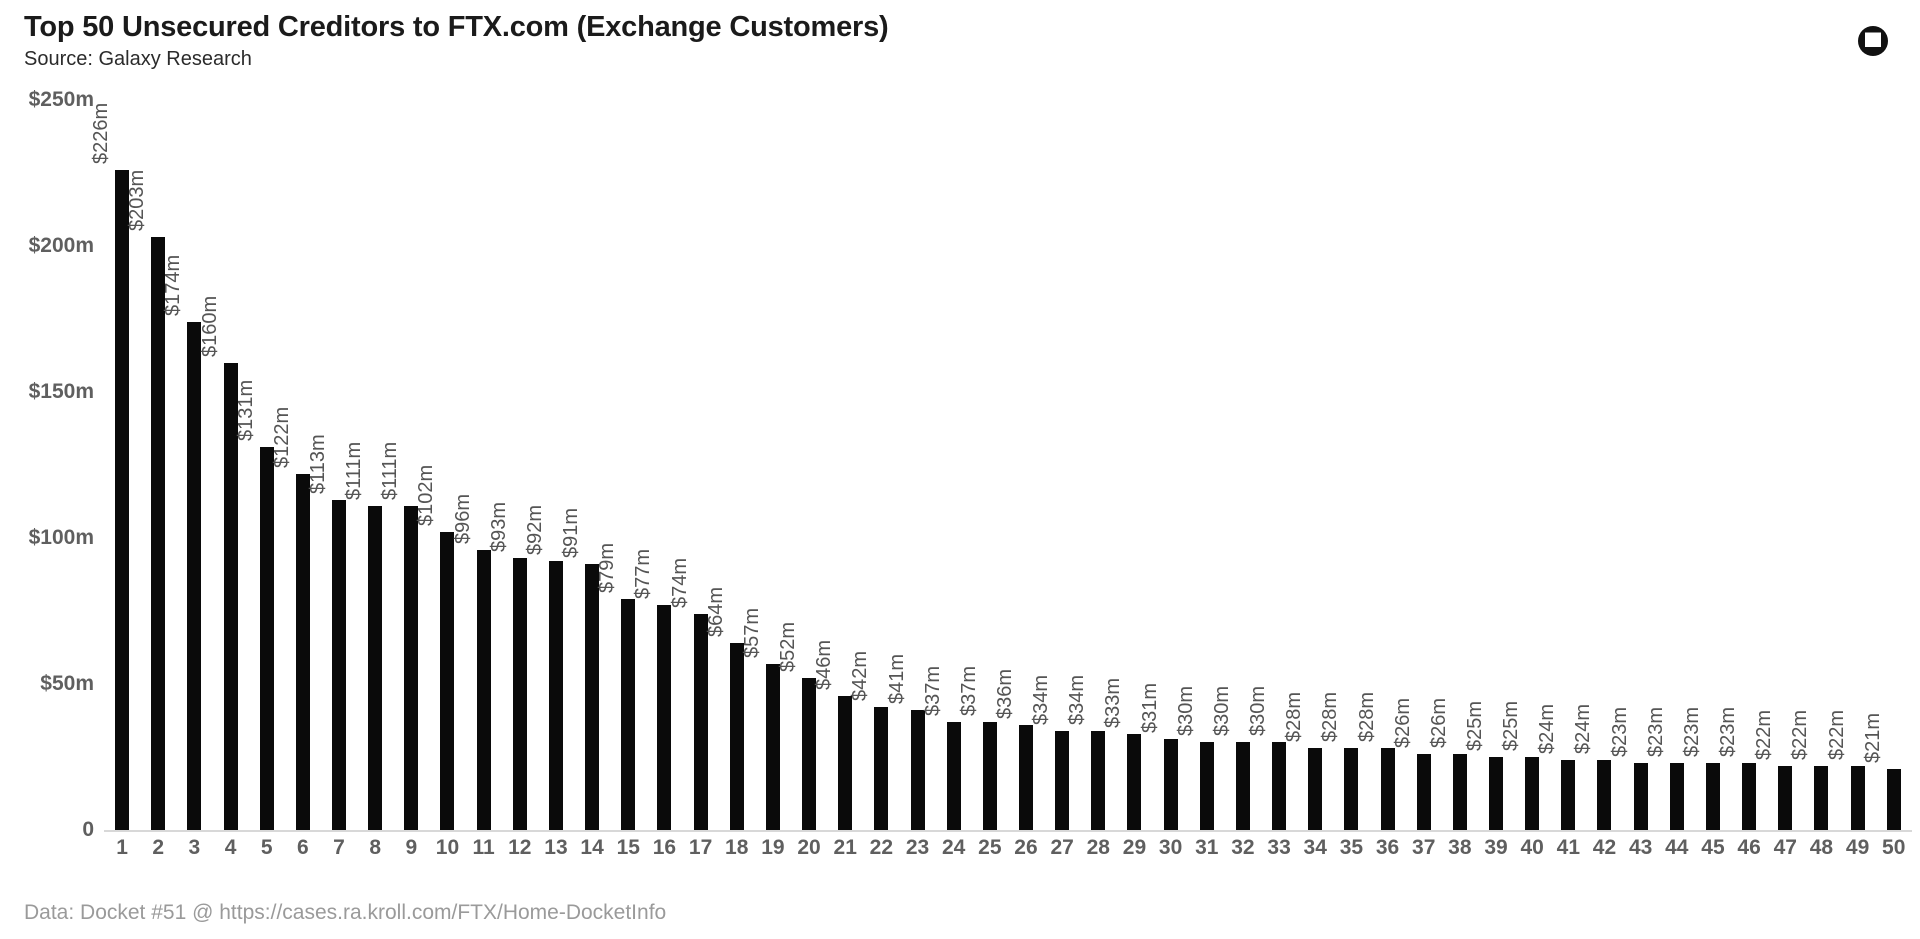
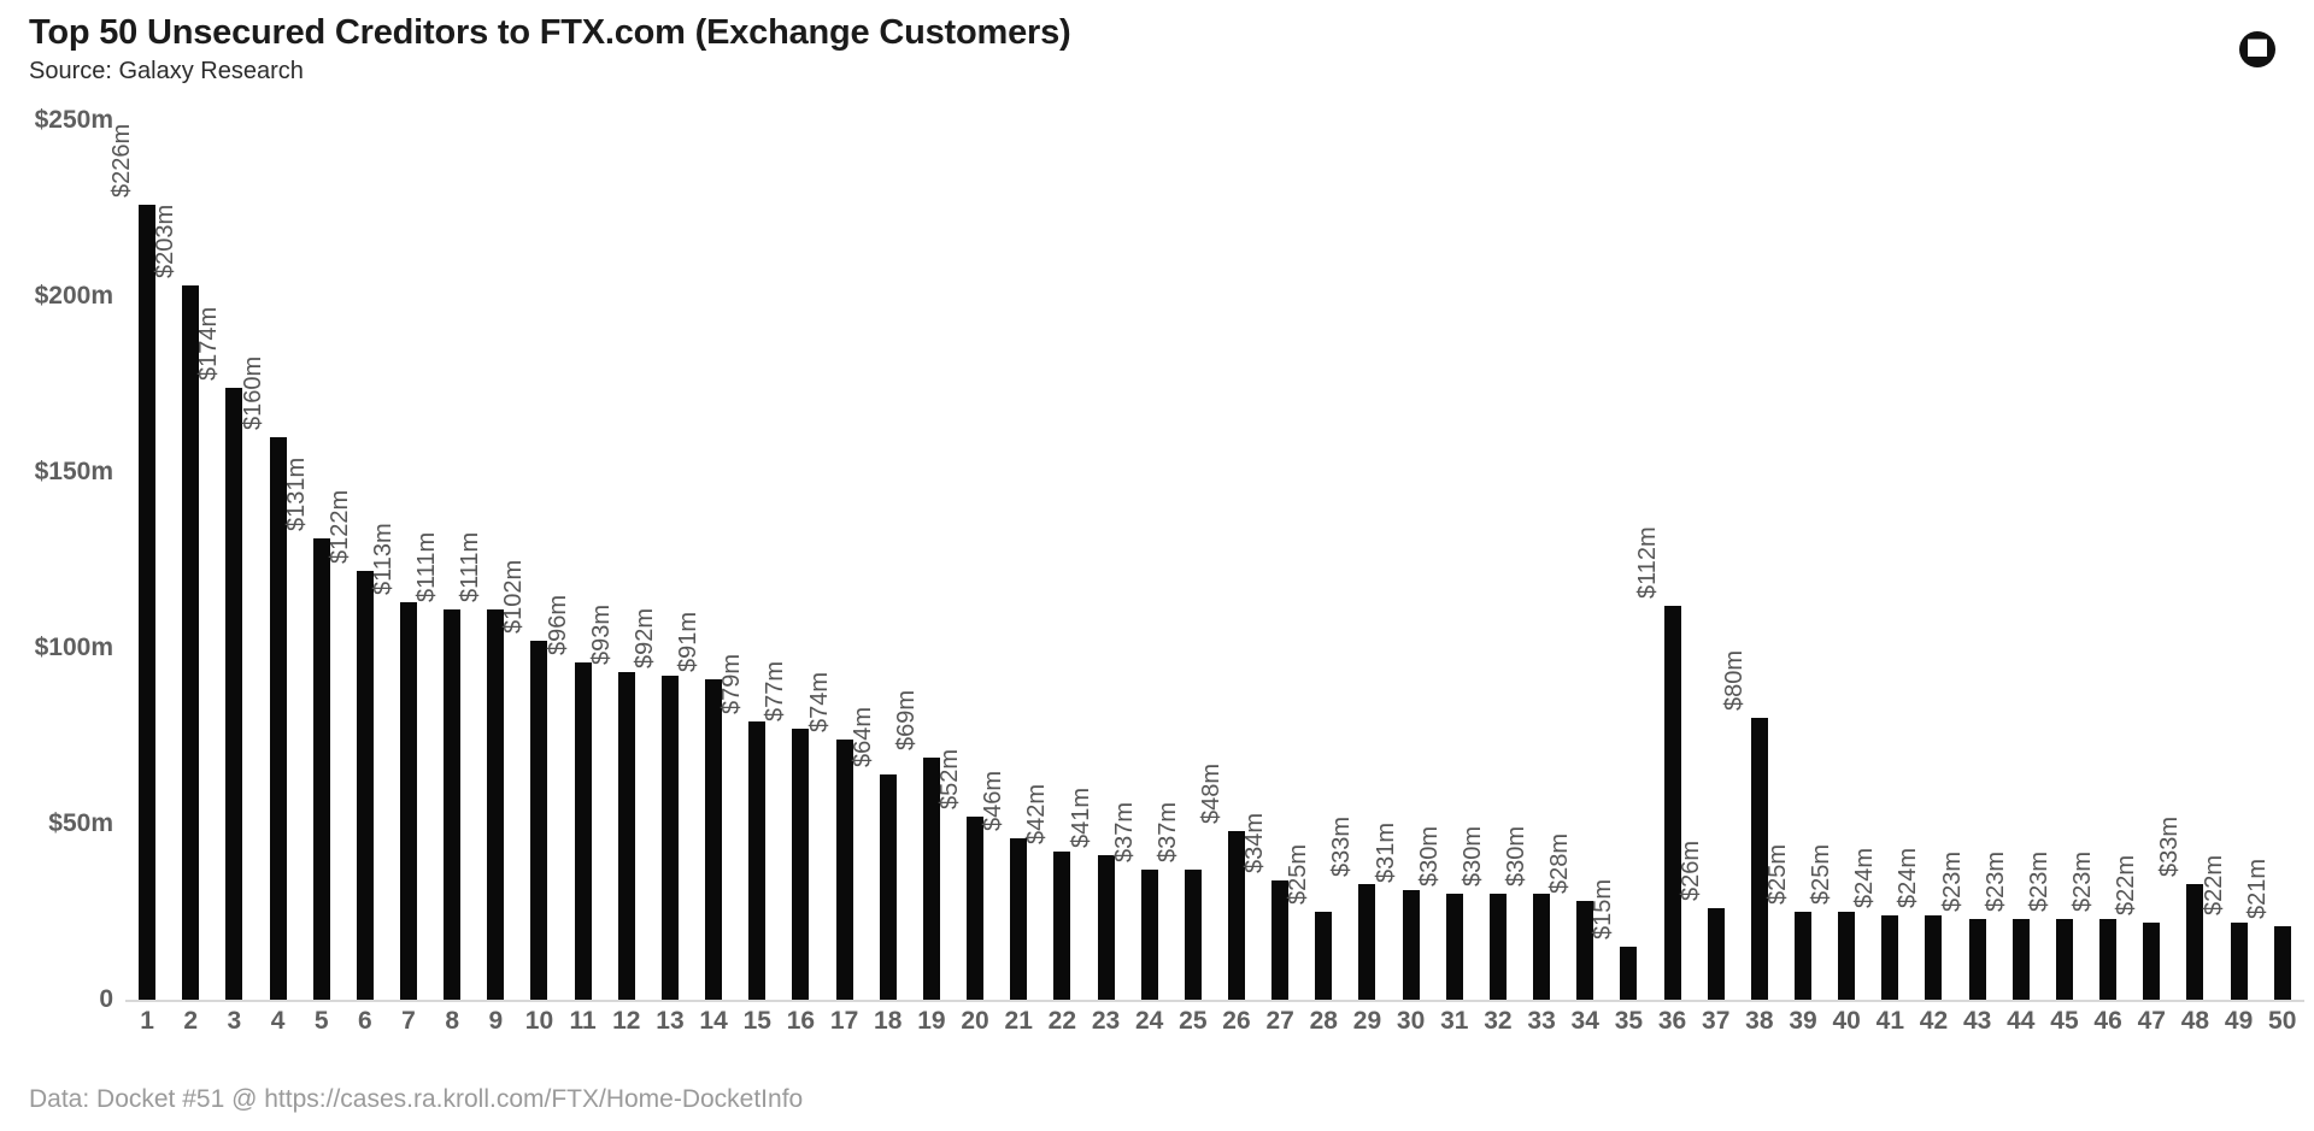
19: $57m -> $69m
26: $36m -> $48m
28: $34m -> $25m
35: $28m -> $15m
36: $28m -> $112m
38: $26m -> $80m
48: $22m -> $33m
